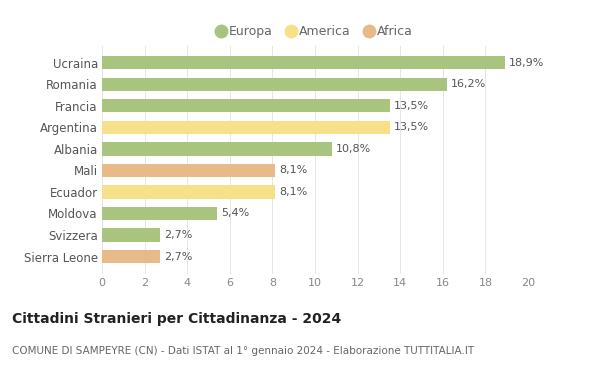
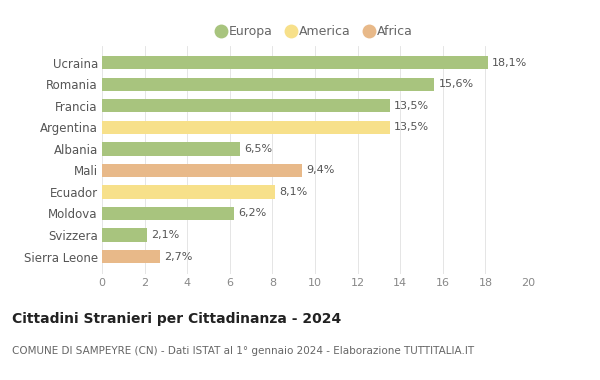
Ucraina: 18,9% -> 18,1%
Romania: 16,2% -> 15,6%
Albania: 10,8% -> 6,5%
Mali: 8,1% -> 9,4%
Moldova: 5,4% -> 6,2%
Svizzera: 2,7% -> 2,1%
